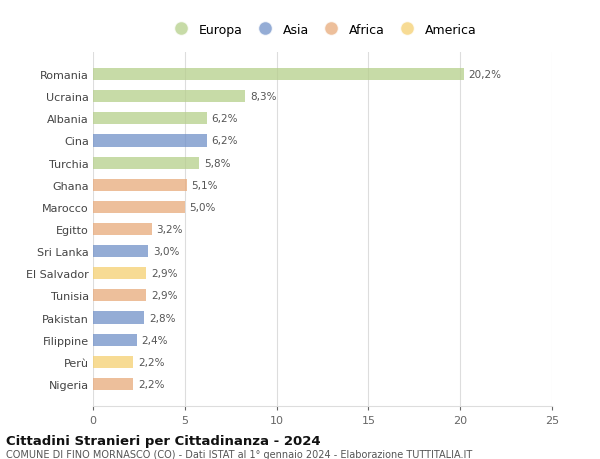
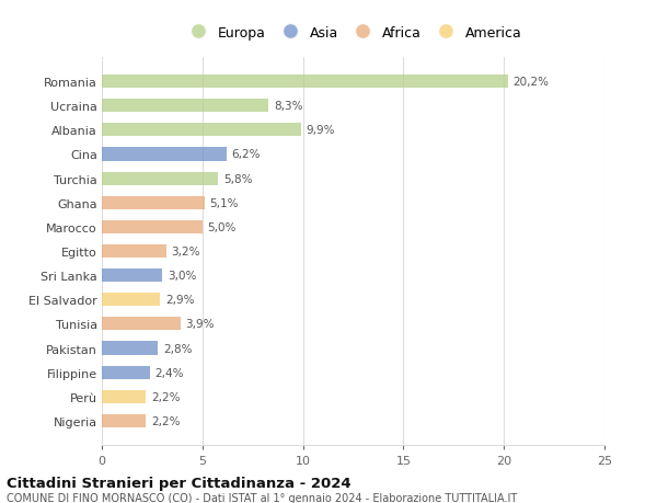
Albania: 6,2% -> 9,9%
Tunisia: 2,9% -> 3,9%
